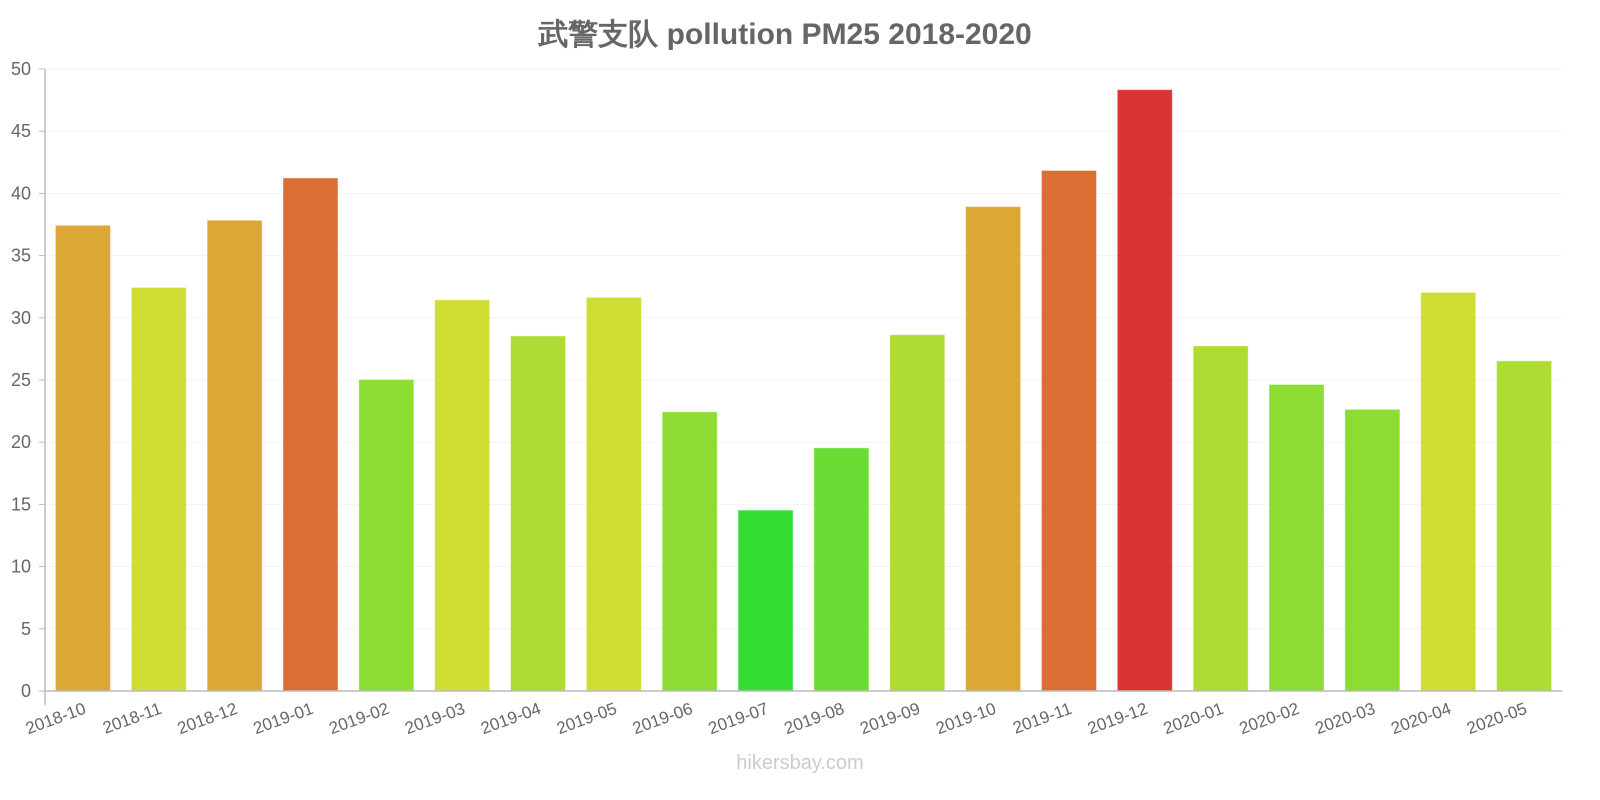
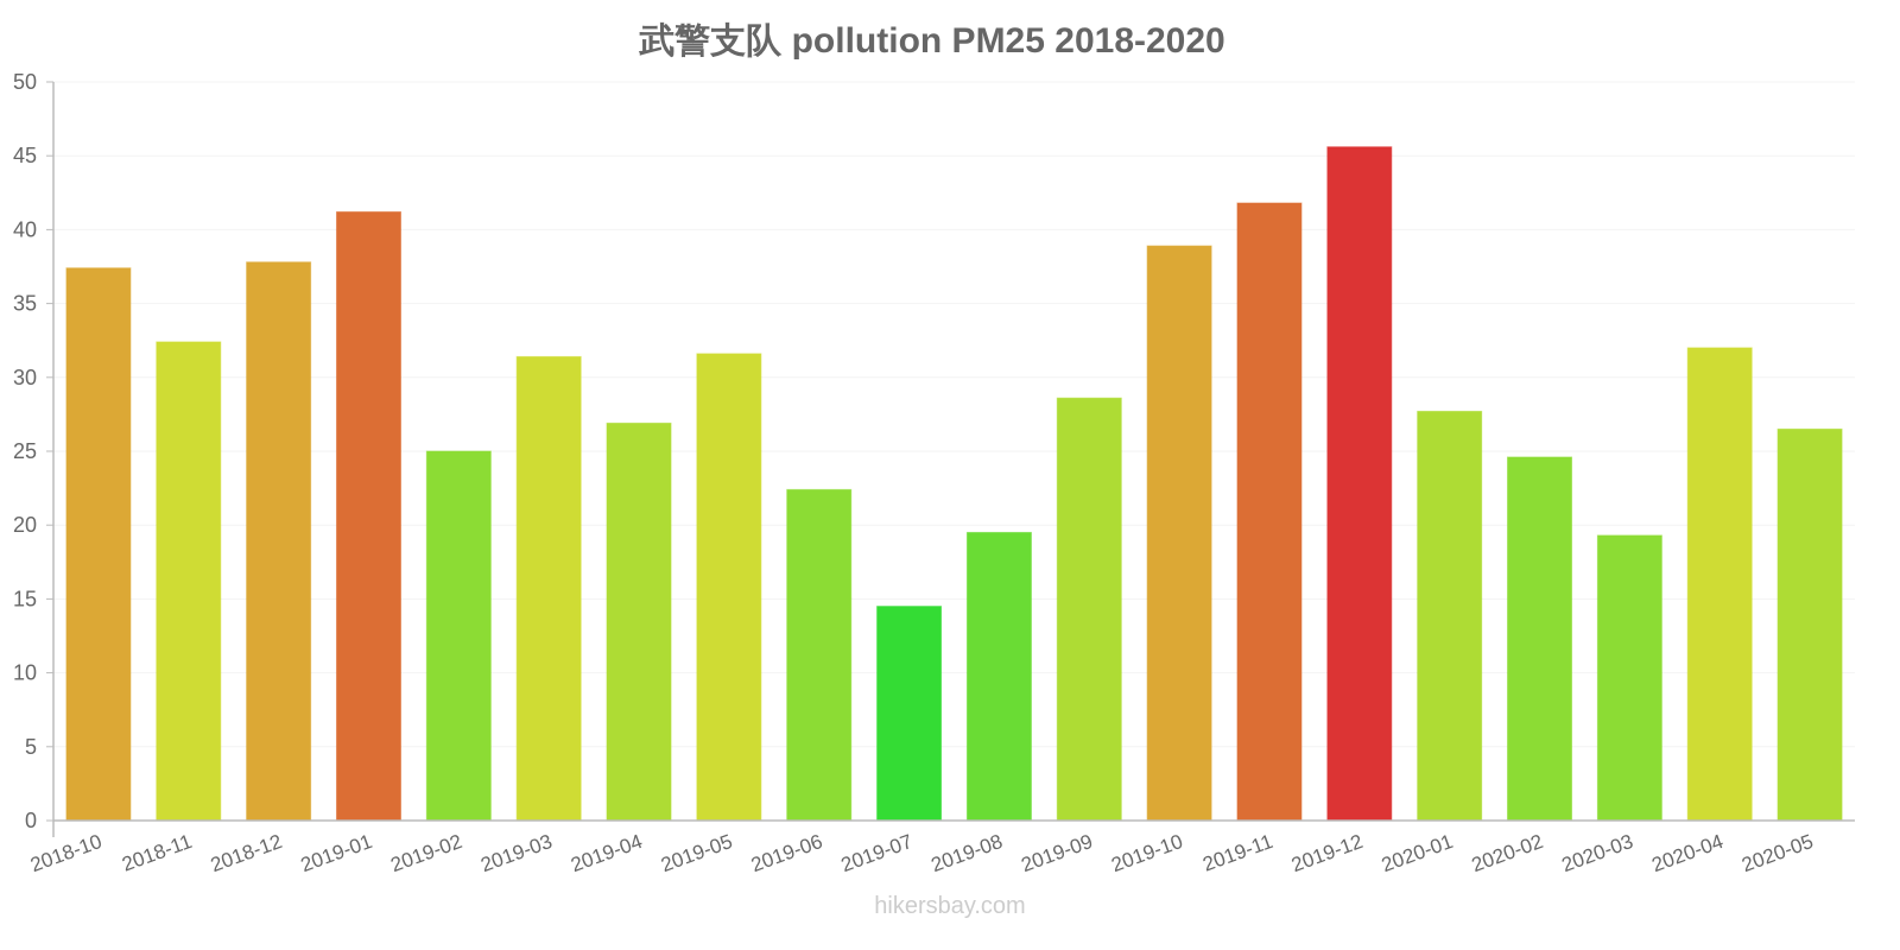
2019-04: 28.5 -> 26.9
2019-12: 48.3 -> 45.6
2020-03: 22.6 -> 19.3
